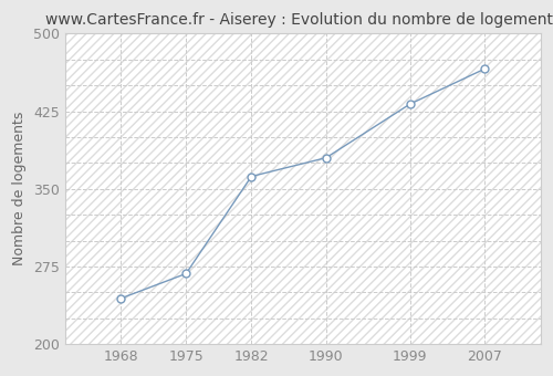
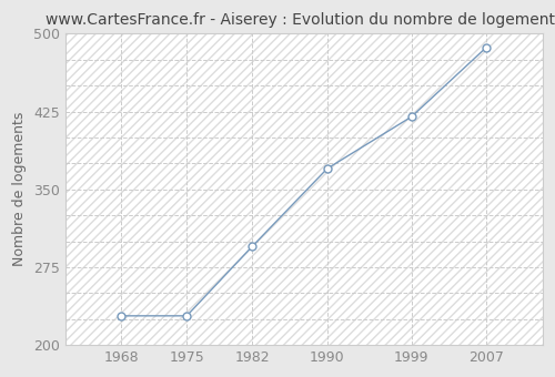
1968: 244 -> 228
1975: 268 -> 228
1982: 362 -> 295
1990: 380 -> 370
1999: 432 -> 420
2007: 466 -> 487
